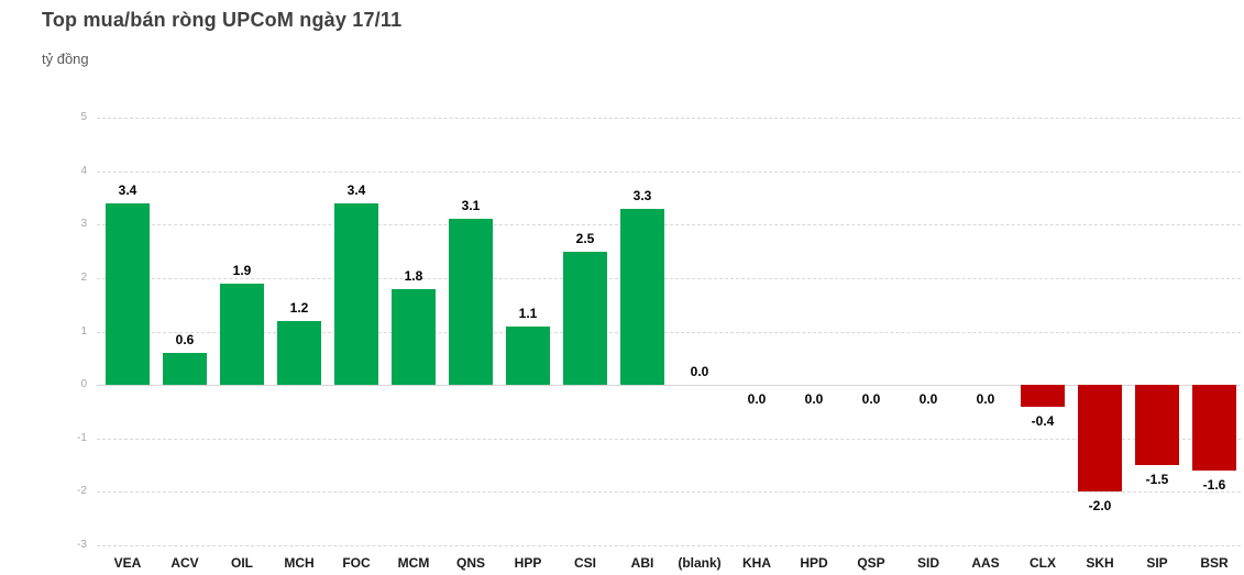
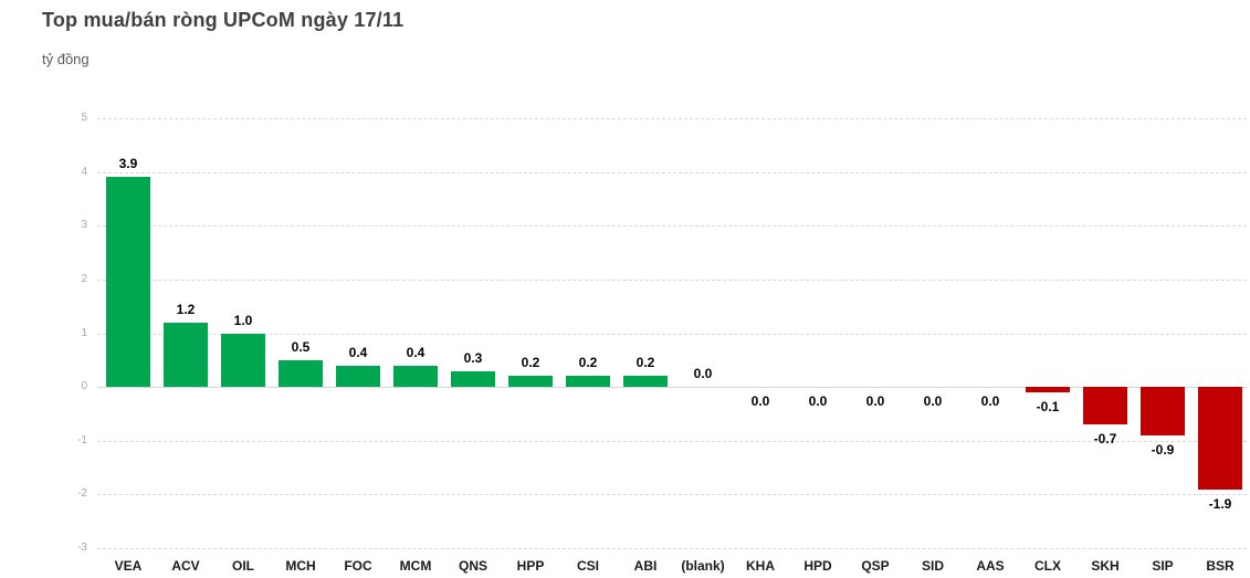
VEA: 3.4 -> 3.9
ACV: 0.6 -> 1.2
OIL: 1.9 -> 1.0
MCH: 1.2 -> 0.5
FOC: 3.4 -> 0.4
MCM: 1.8 -> 0.4
QNS: 3.1 -> 0.3
HPP: 1.1 -> 0.2
CSI: 2.5 -> 0.2
ABI: 3.3 -> 0.2
CLX: -0.4 -> -0.1
SKH: -2.0 -> -0.7
SIP: -1.5 -> -0.9
BSR: -1.6 -> -1.9
